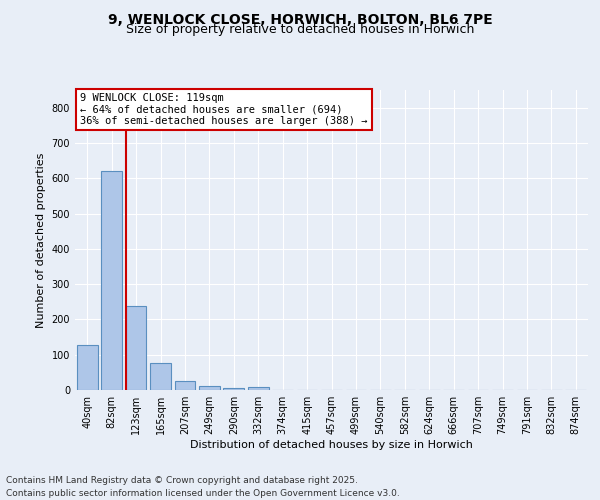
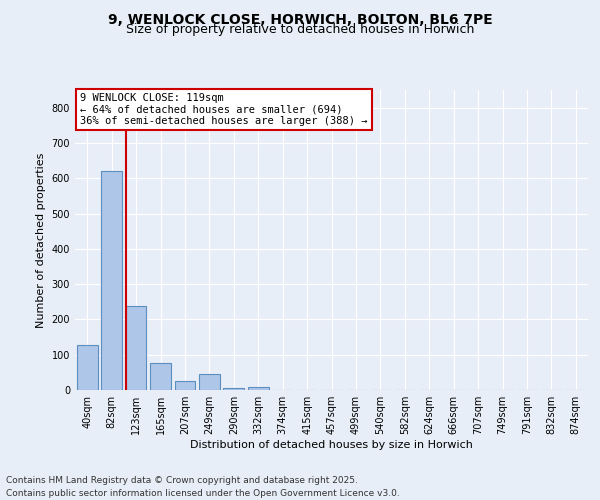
249sqm: 10 -> 45
